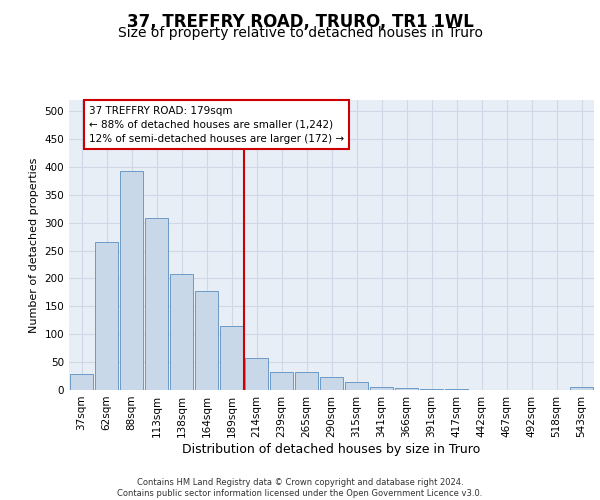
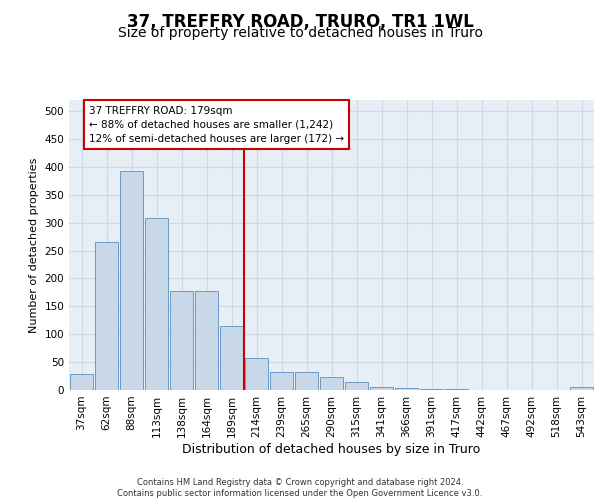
138sqm: 208 -> 178
